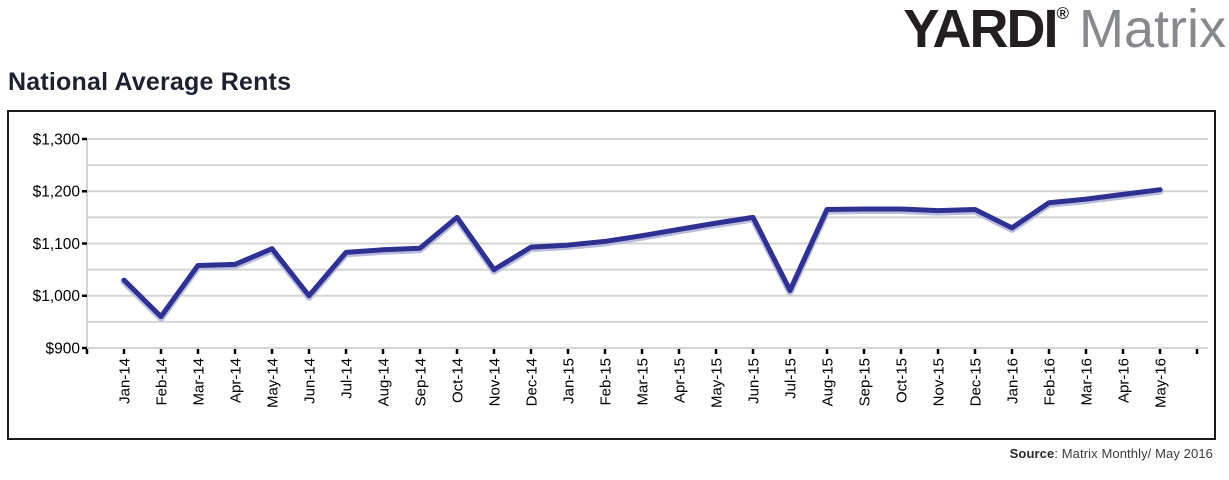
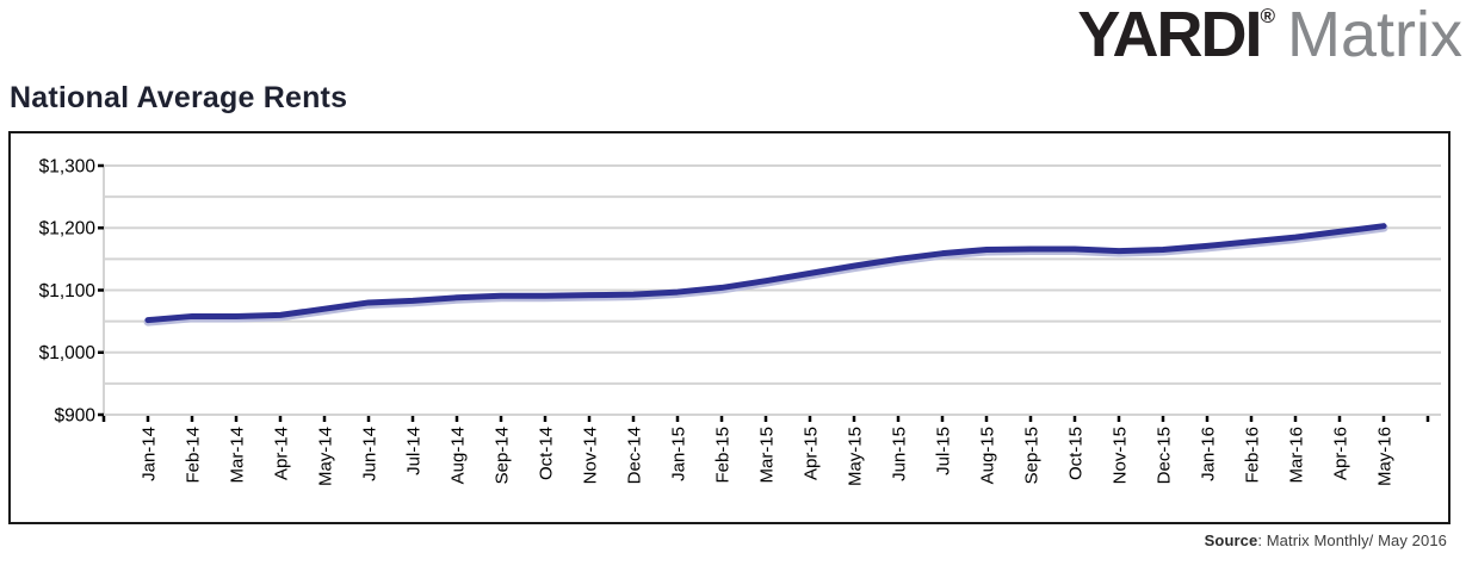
Jan-14: $1030 -> $1050
Feb-14: $960 -> $1060
May-14: $1090 -> $1070
Jun-14: $1000 -> $1080
Oct-14: $1150 -> $1090
Nov-14: $1050 -> $1090
Jul-15: $1010 -> $1160
Jan-16: $1130 -> $1170
